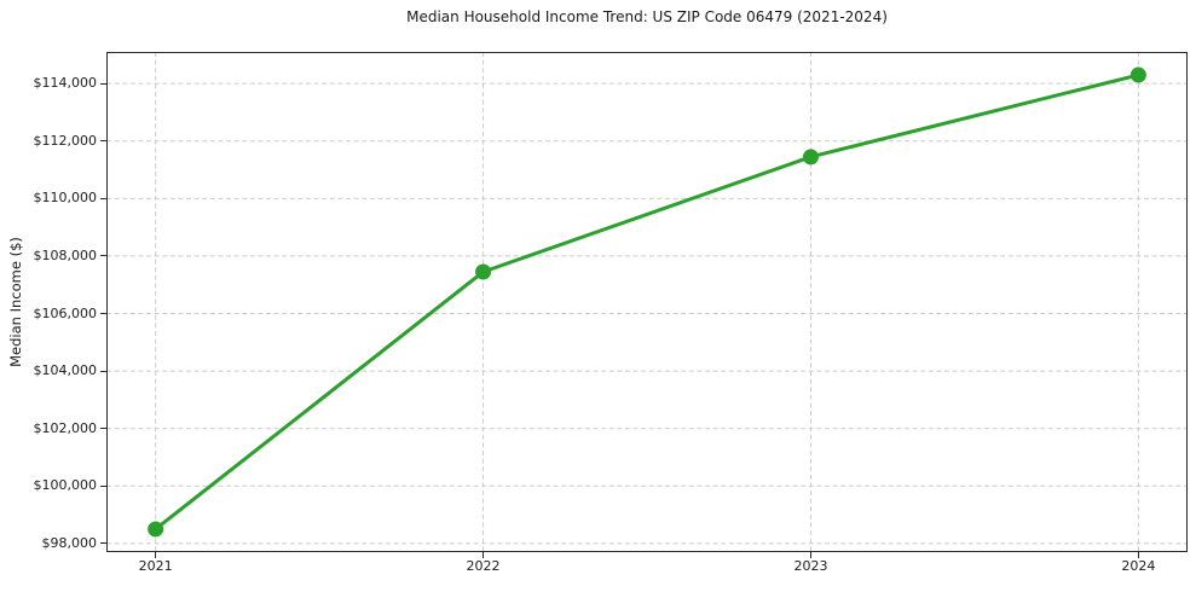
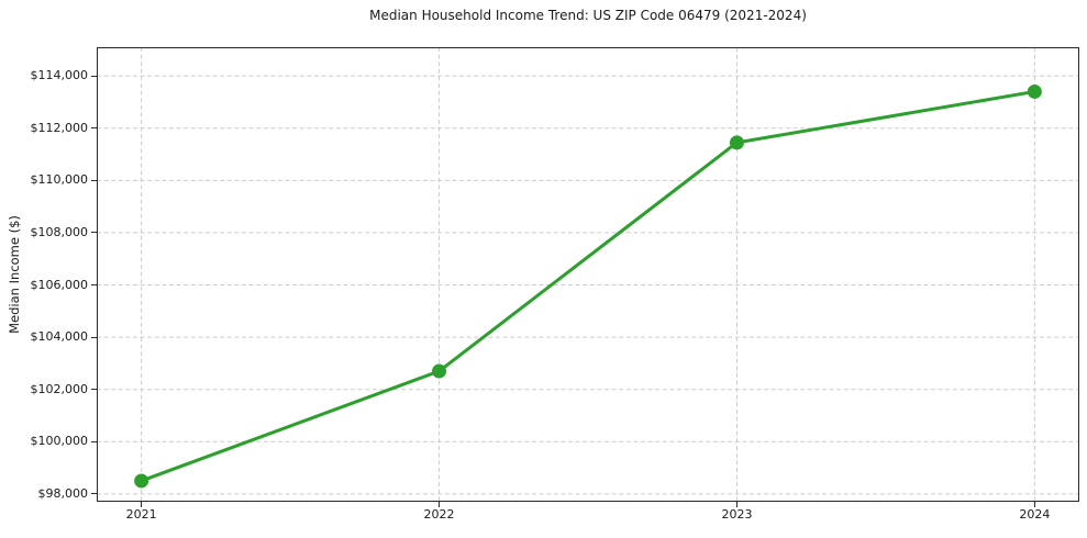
2022: $107400 -> $102700
2024: $114300 -> $113400
